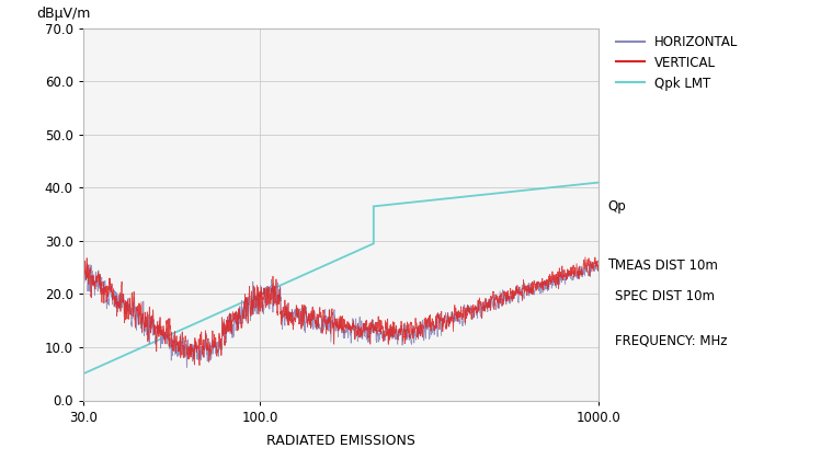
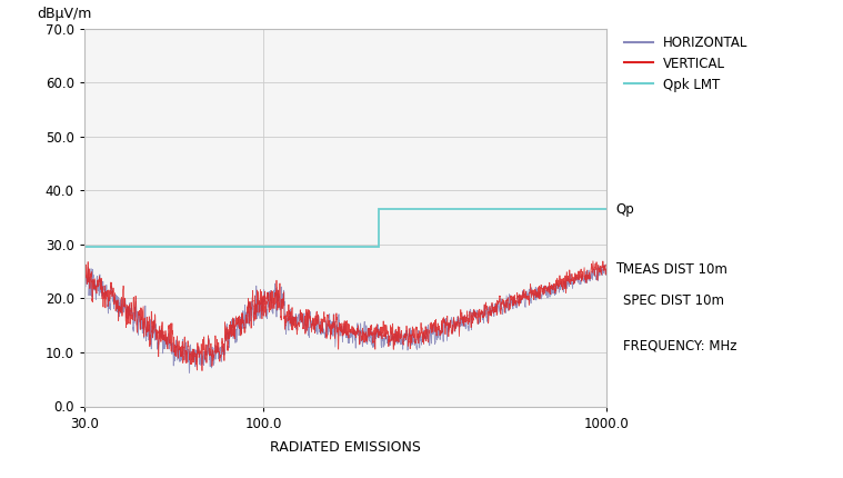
Qpk LMT/30.0: 5.0 -> 29.5
Qpk LMT/1000.0: 41.0 -> 36.5
